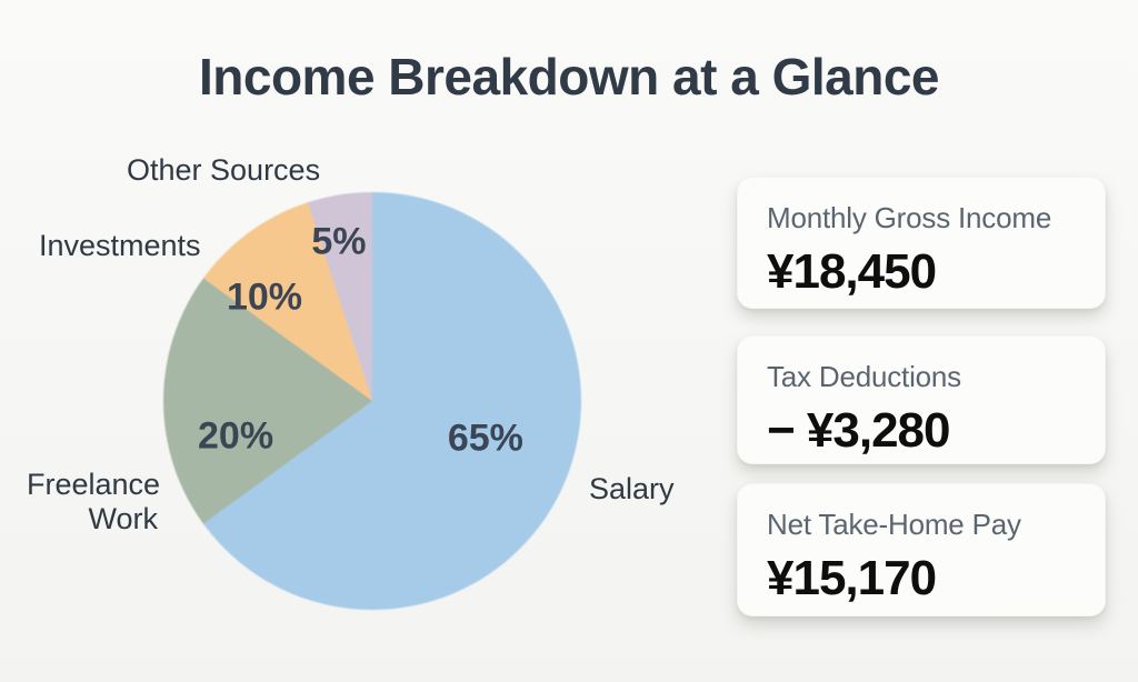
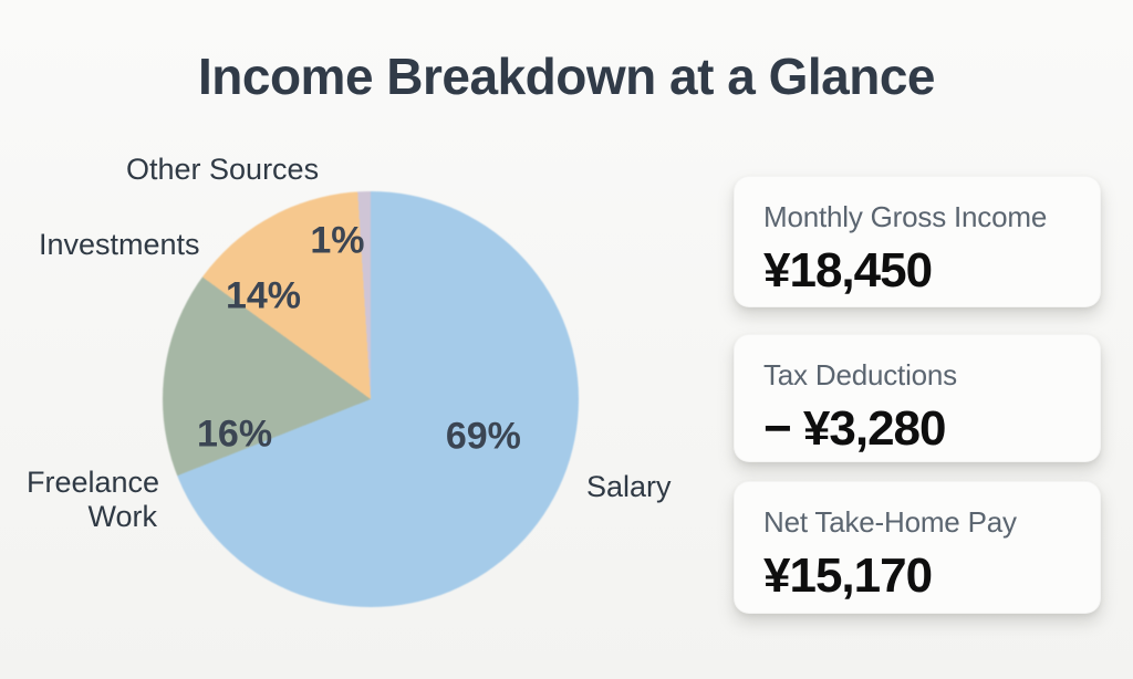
Salary: 65% -> 69%
Freelance Work: 20% -> 16%
Investments: 10% -> 14%
Other Sources: 5% -> 1%
